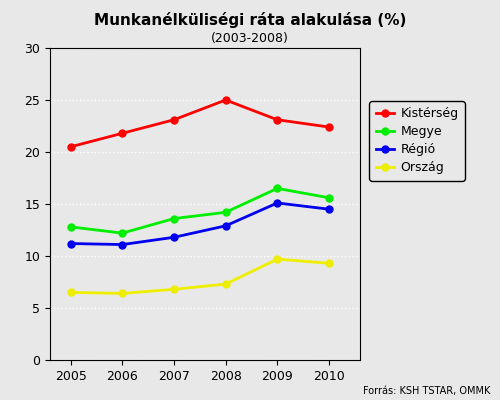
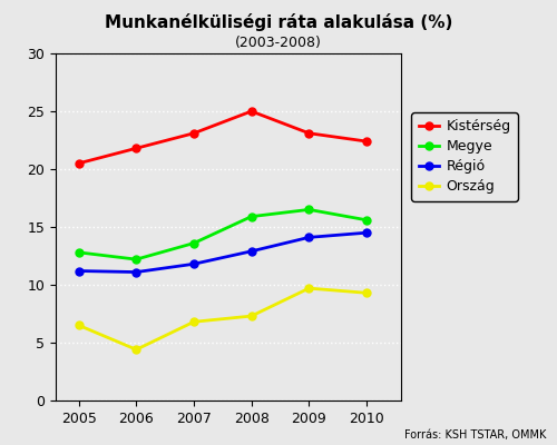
Ország/2006: 6.4 -> 4.4
Megye/2008: 14.2 -> 15.9
Régió/2009: 15.1 -> 14.1
